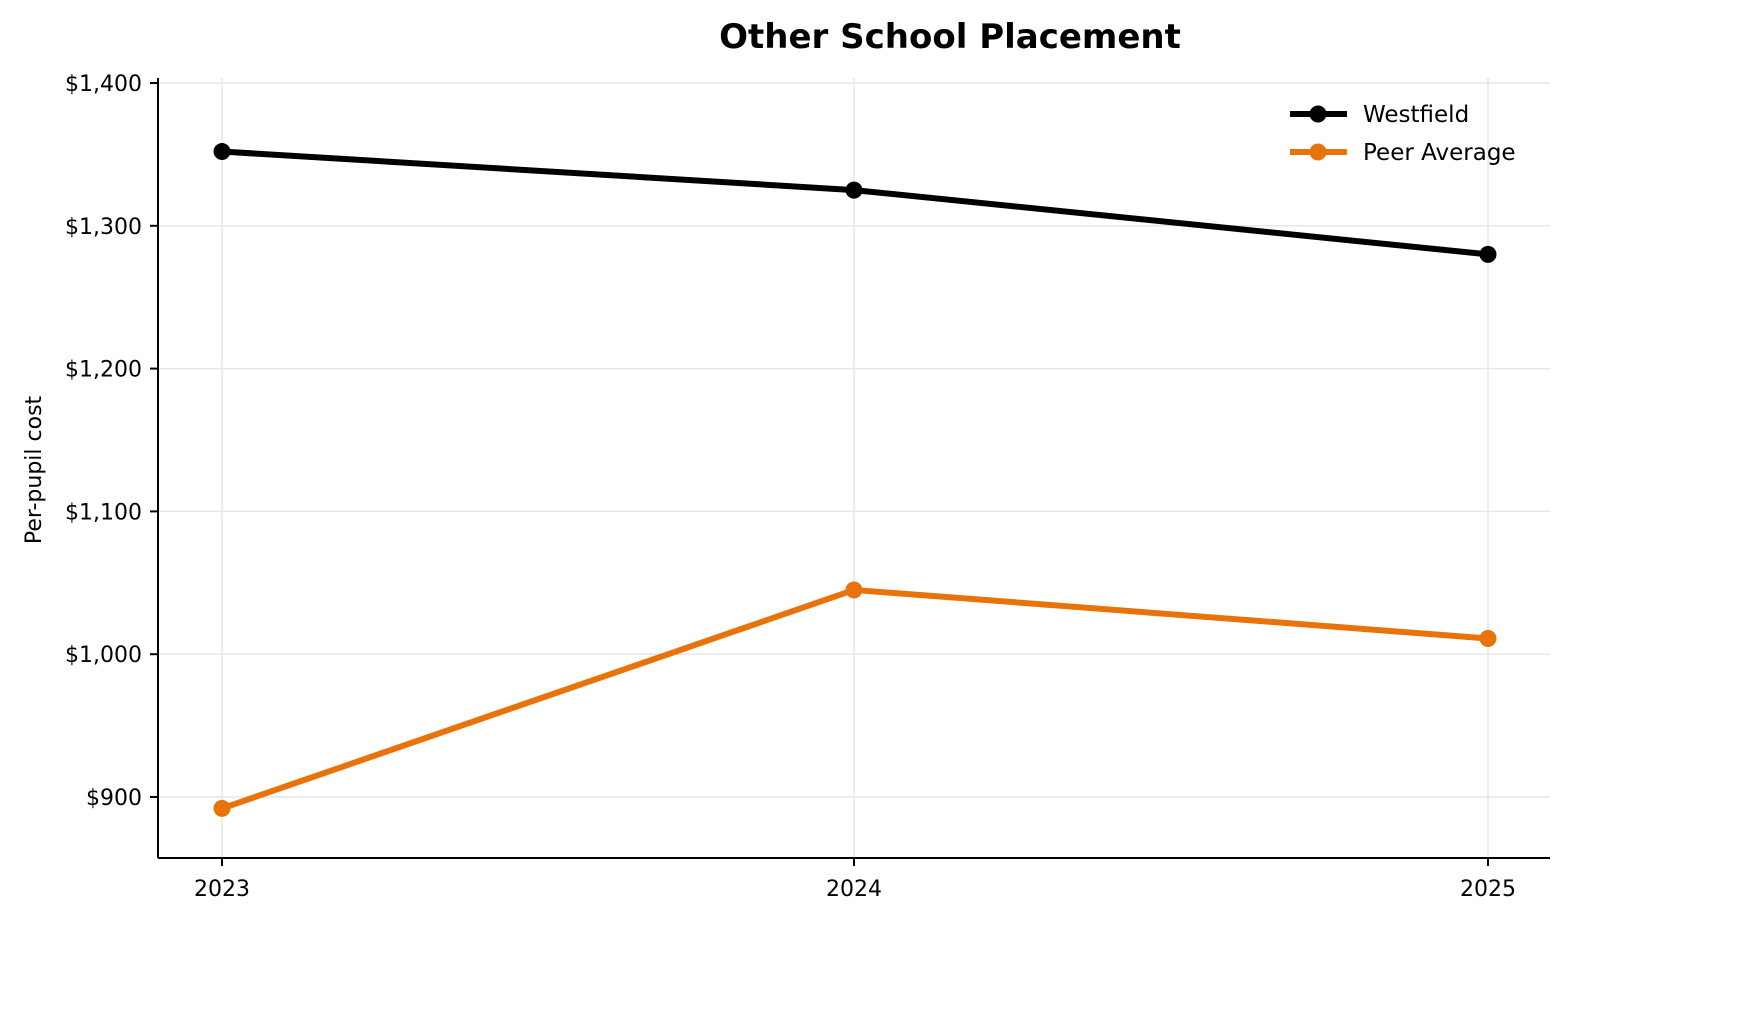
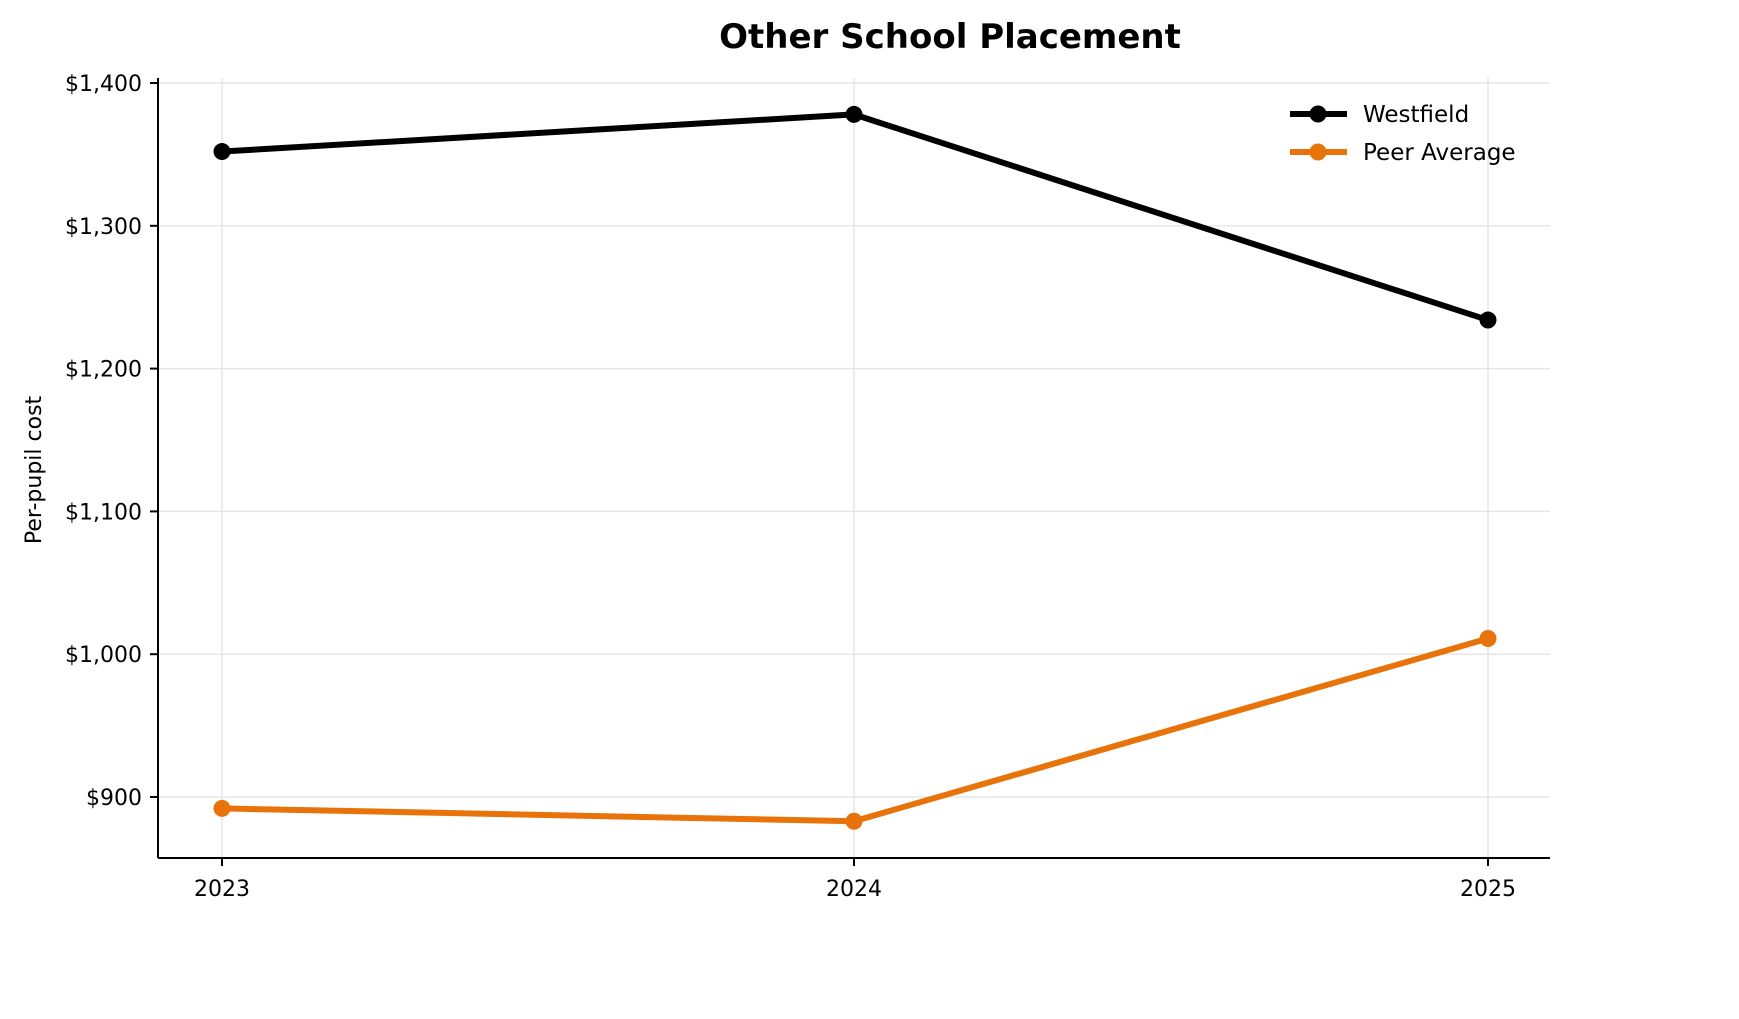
Westfield/2024: $1325 -> $1378
Peer Average/2024: $1045 -> $883
Westfield/2025: $1280 -> $1234
